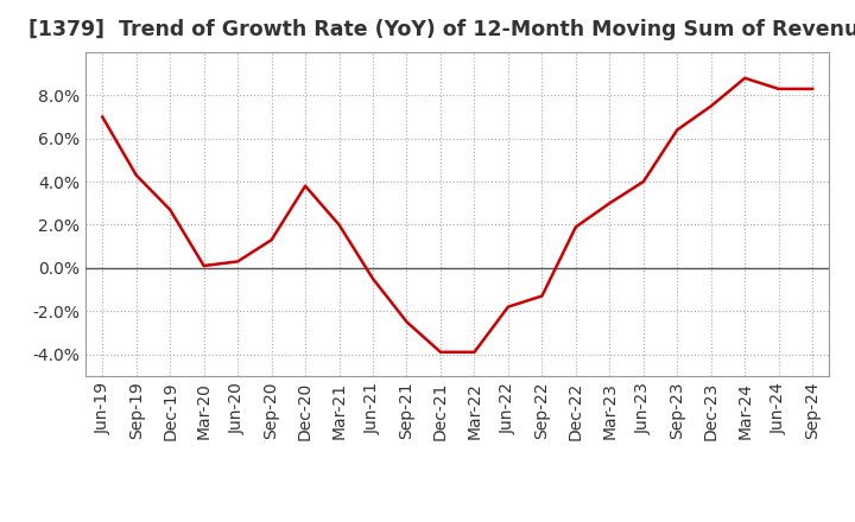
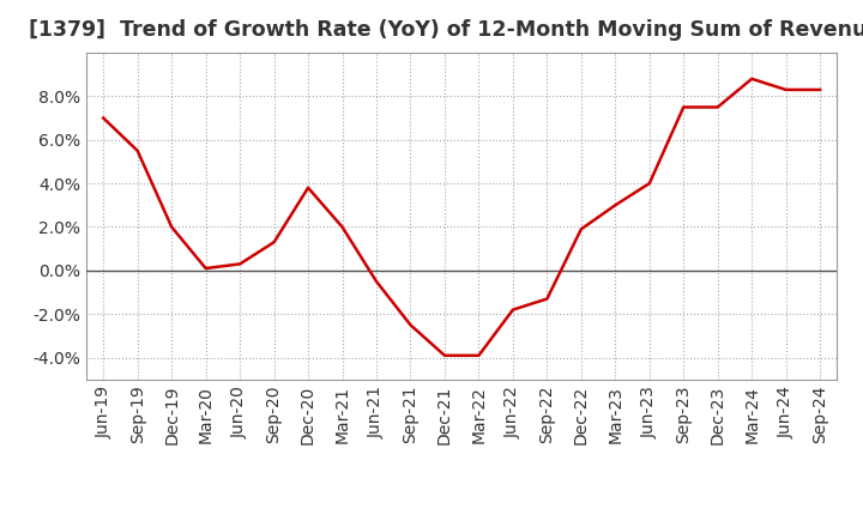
Sep-19: 4.3% -> 5.5%
Dec-19: 2.7% -> 2.0%
Sep-23: 6.4% -> 7.5%
